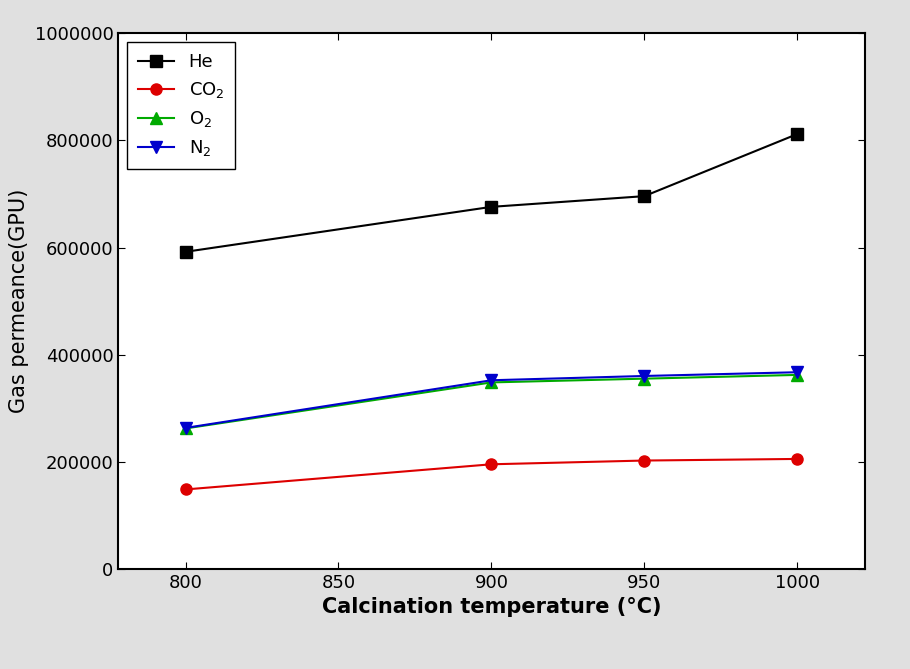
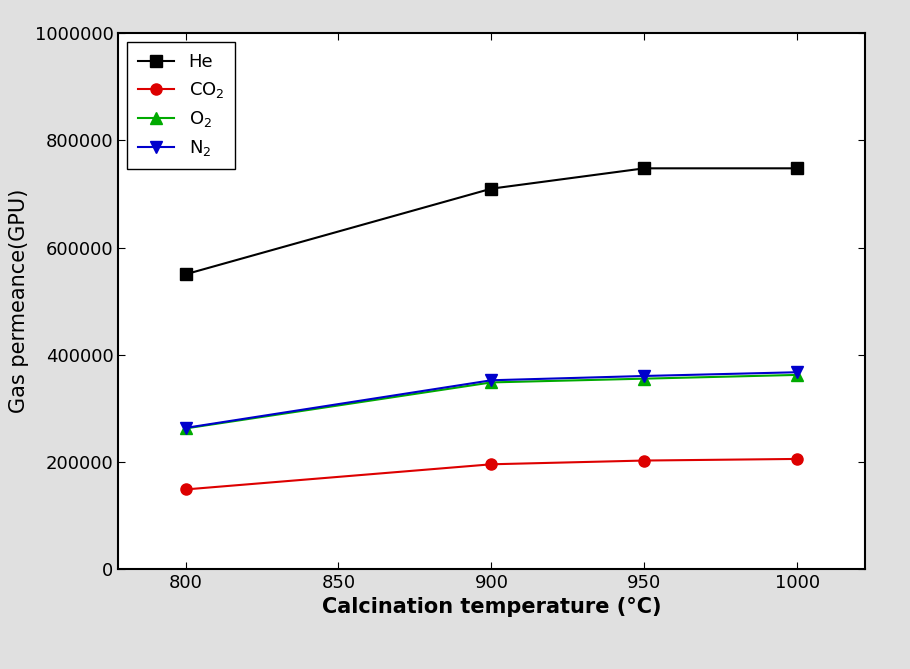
He/800: 592000 -> 550000
He/900: 676000 -> 710000
He/950: 696000 -> 748000
He/1000: 812000 -> 748000
